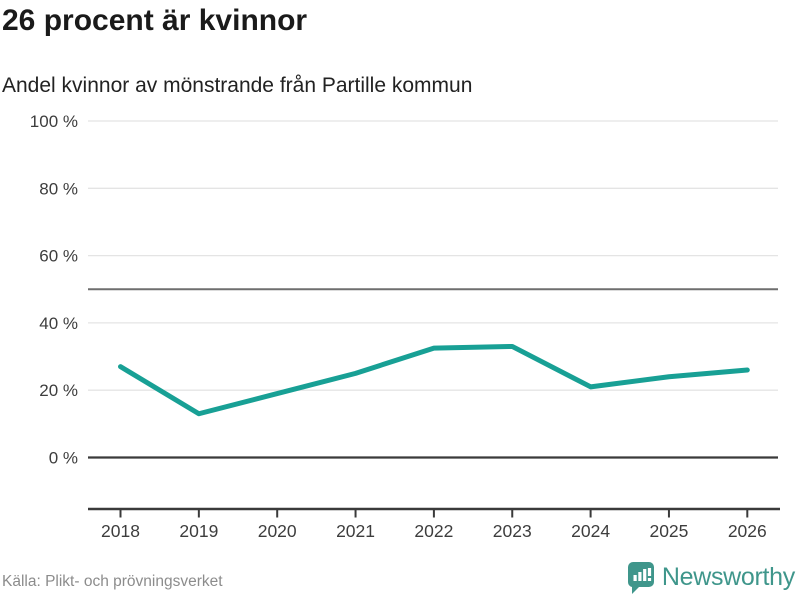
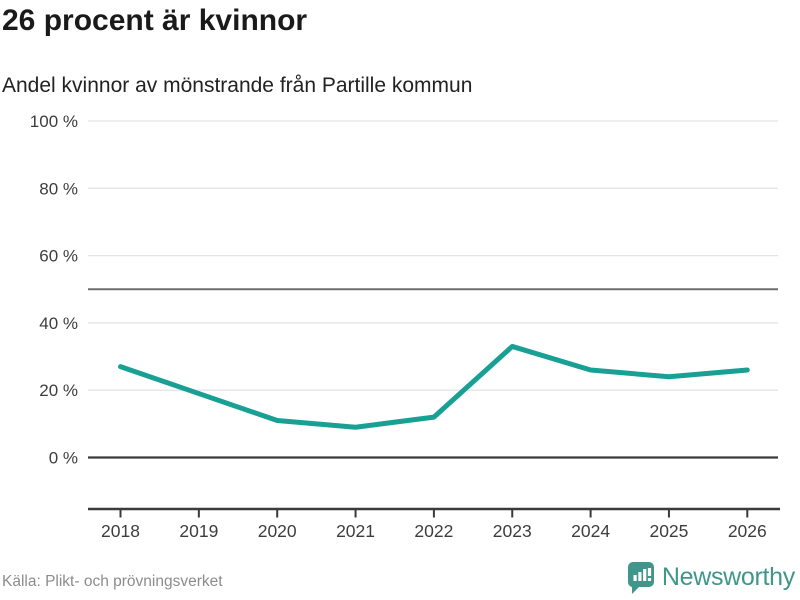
2019: 13% -> 19%
2020: 19% -> 11%
2021: 25% -> 9%
2022: 32% -> 12%
2024: 21% -> 26%
